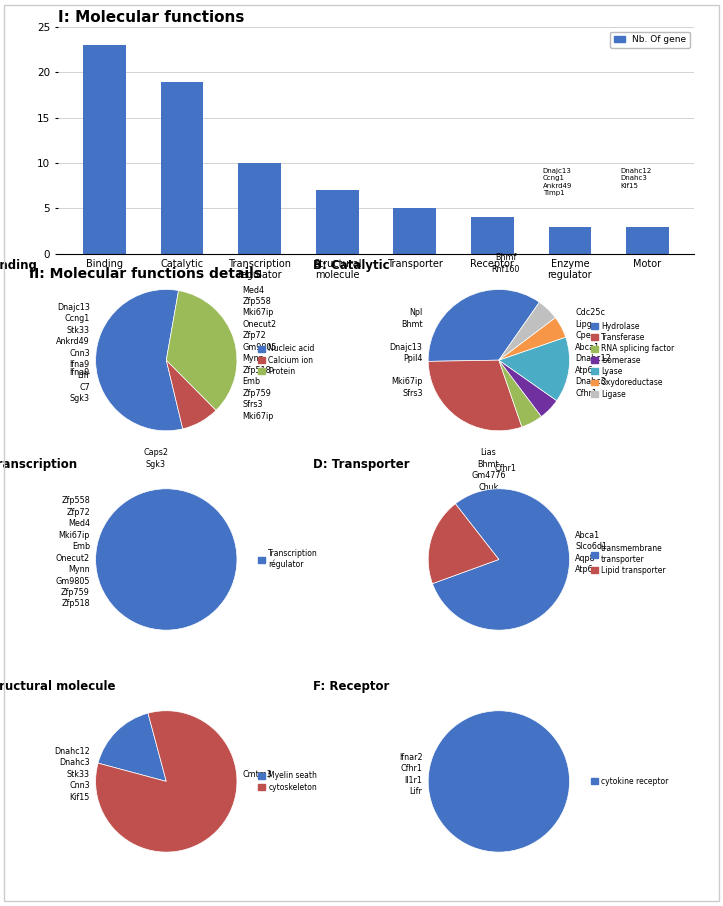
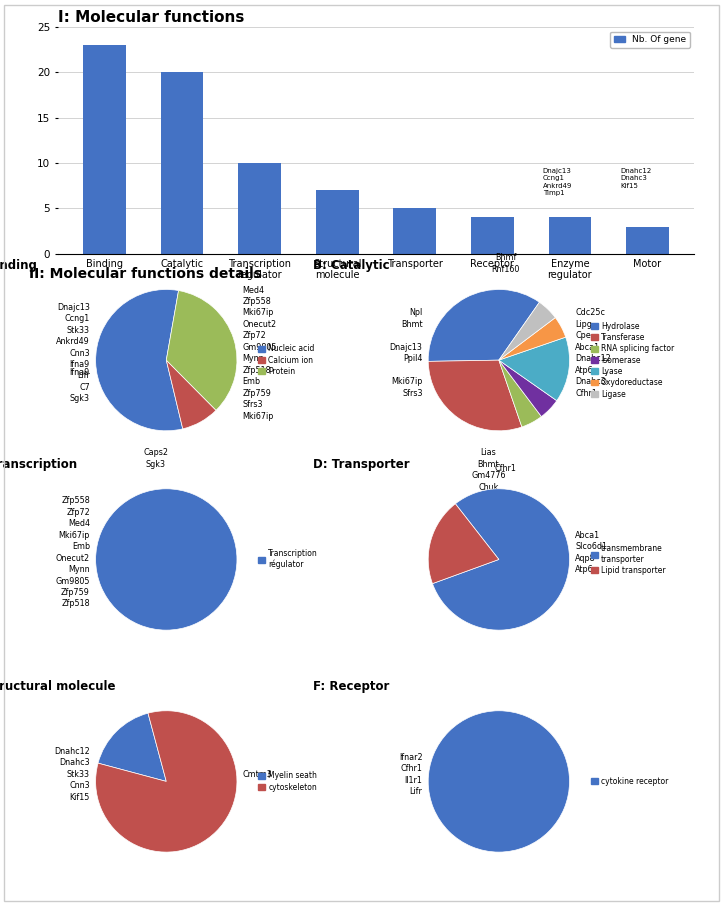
Catalytic: 19 -> 20
Enzyme regulator: 3 -> 4
